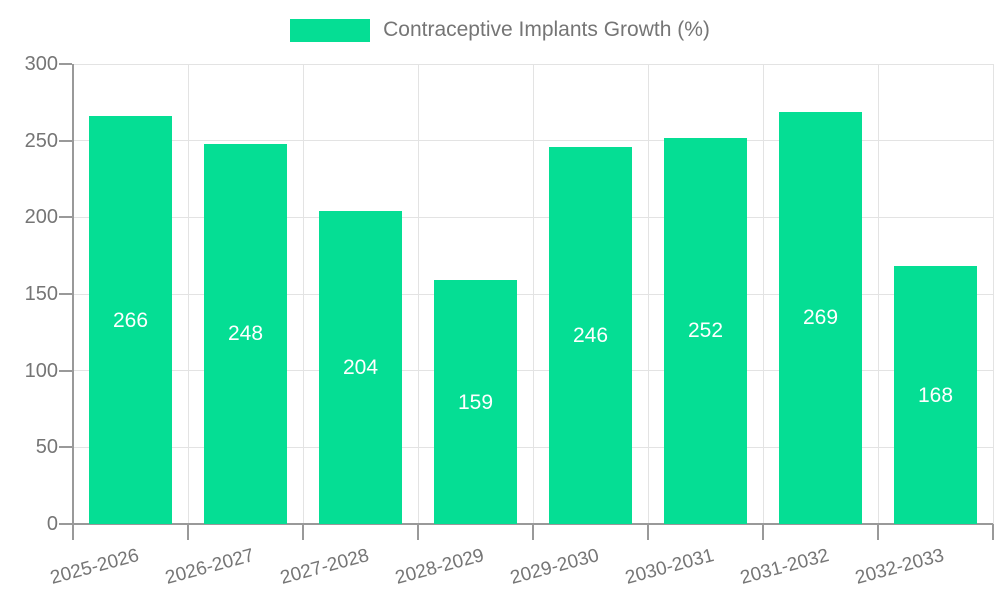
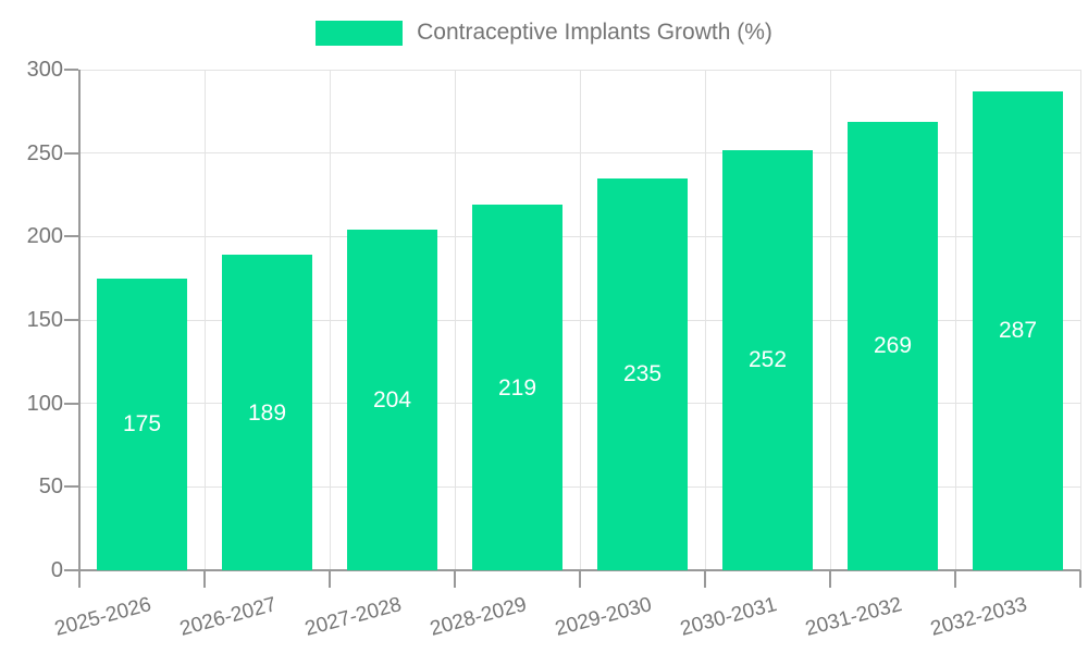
2025-2026: 266 -> 175
2026-2027: 248 -> 189
2028-2029: 159 -> 219
2029-2030: 246 -> 235
2032-2033: 168 -> 287
